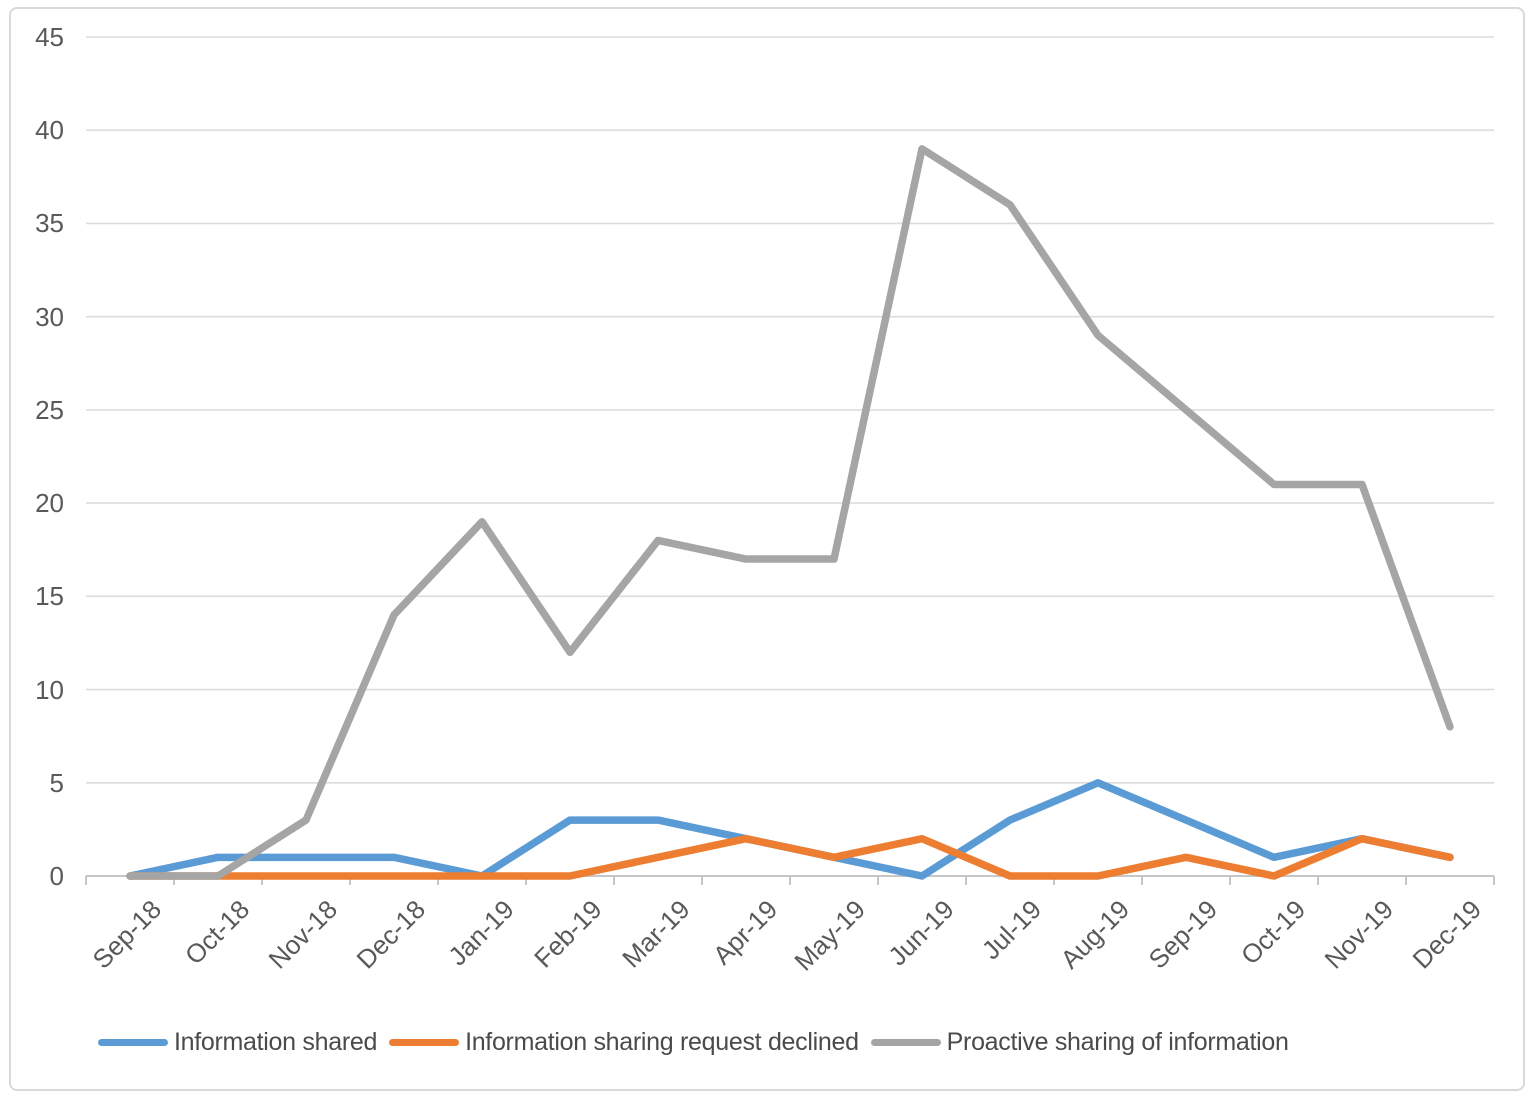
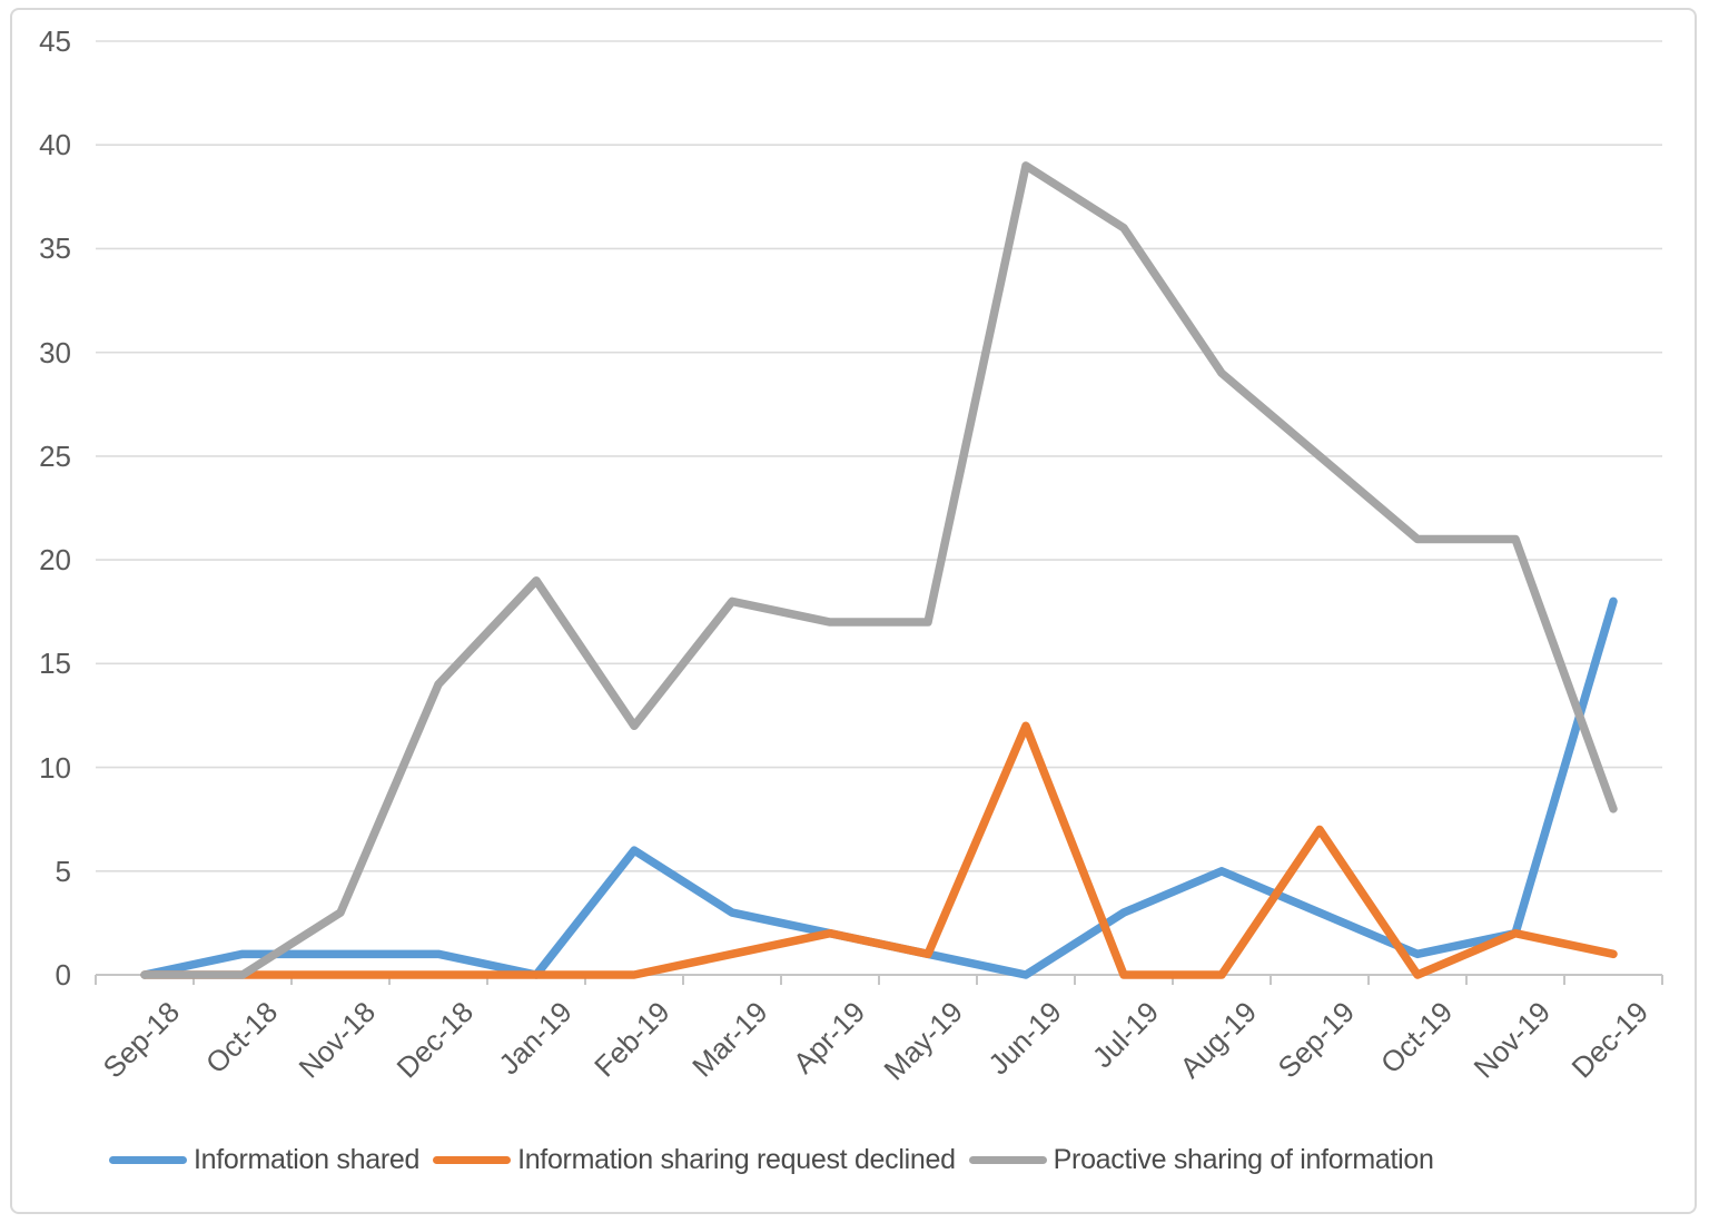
Information shared/Feb-19: 3 -> 6
Information sharing request declined/Jun-19: 2 -> 12
Information sharing request declined/Sep-19: 1 -> 7
Information shared/Dec-19: 1 -> 18
